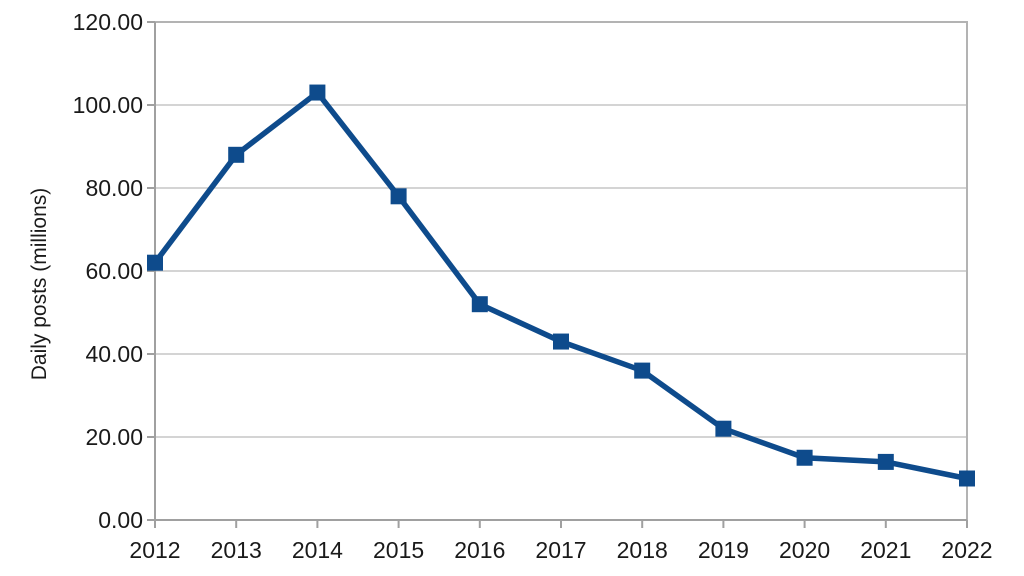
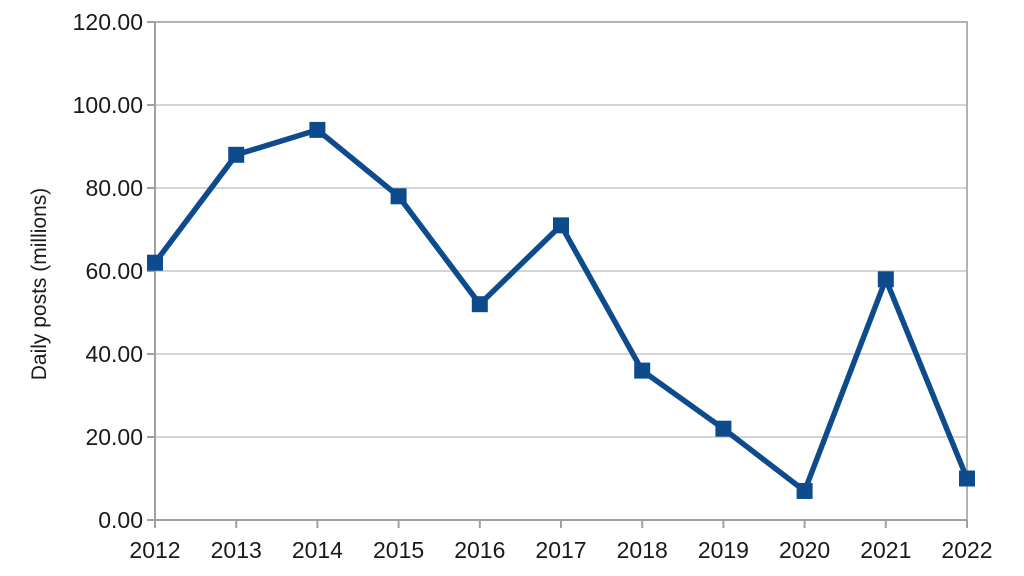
2014: 103 -> 94
2017: 43 -> 71
2020: 15 -> 7
2021: 14 -> 58
